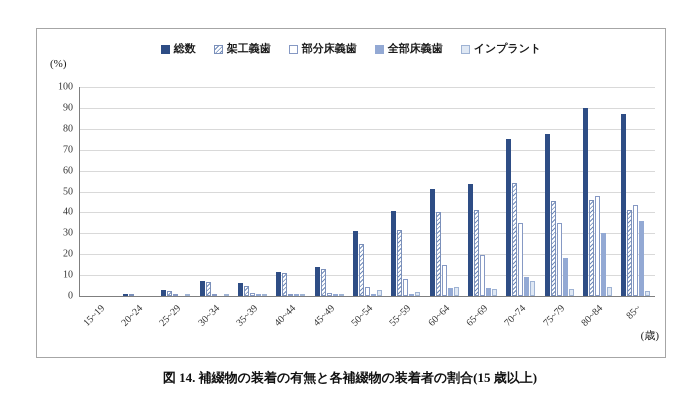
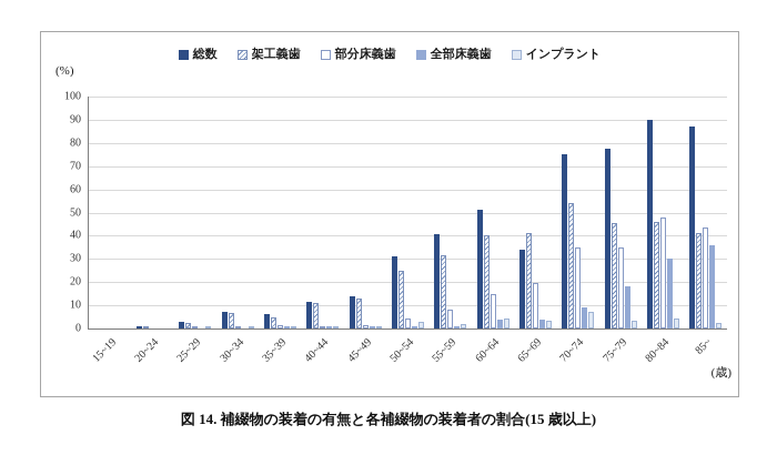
総数/65~69: 54 -> 34
